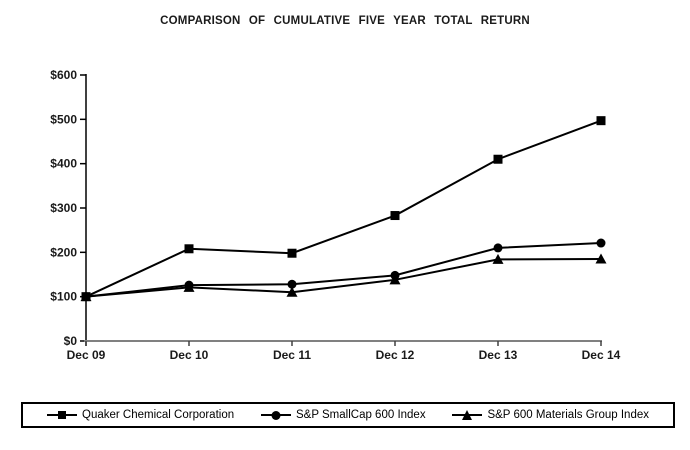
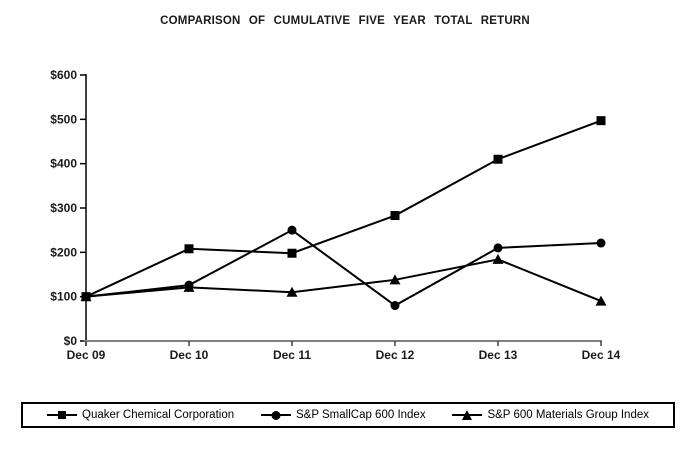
S&P SmallCap 600 Index/Dec 11: $130 -> $250
S&P SmallCap 600 Index/Dec 12: $150 -> $80
S&P 600 Materials Group Index/Dec 14: $180 -> $90
